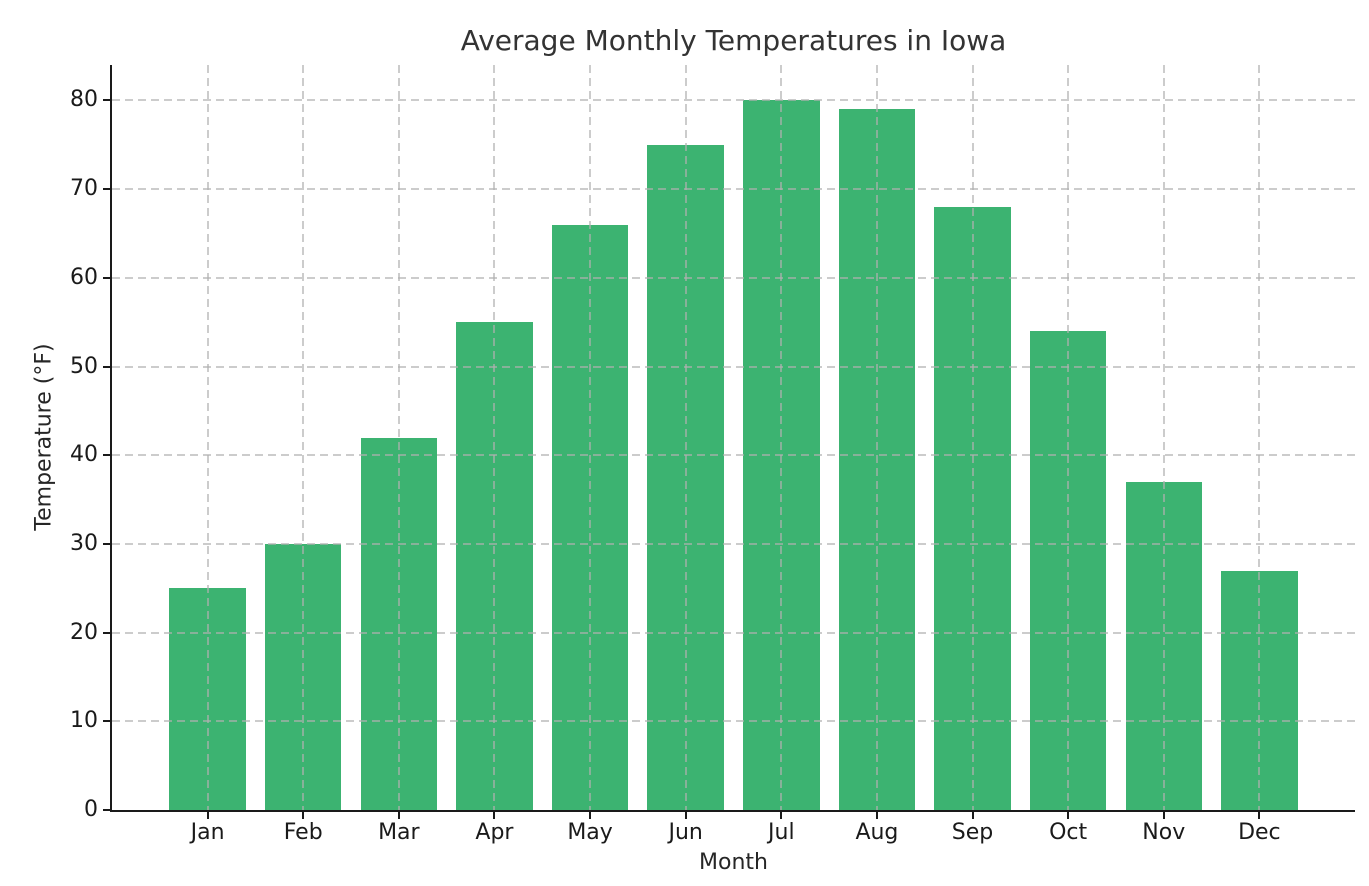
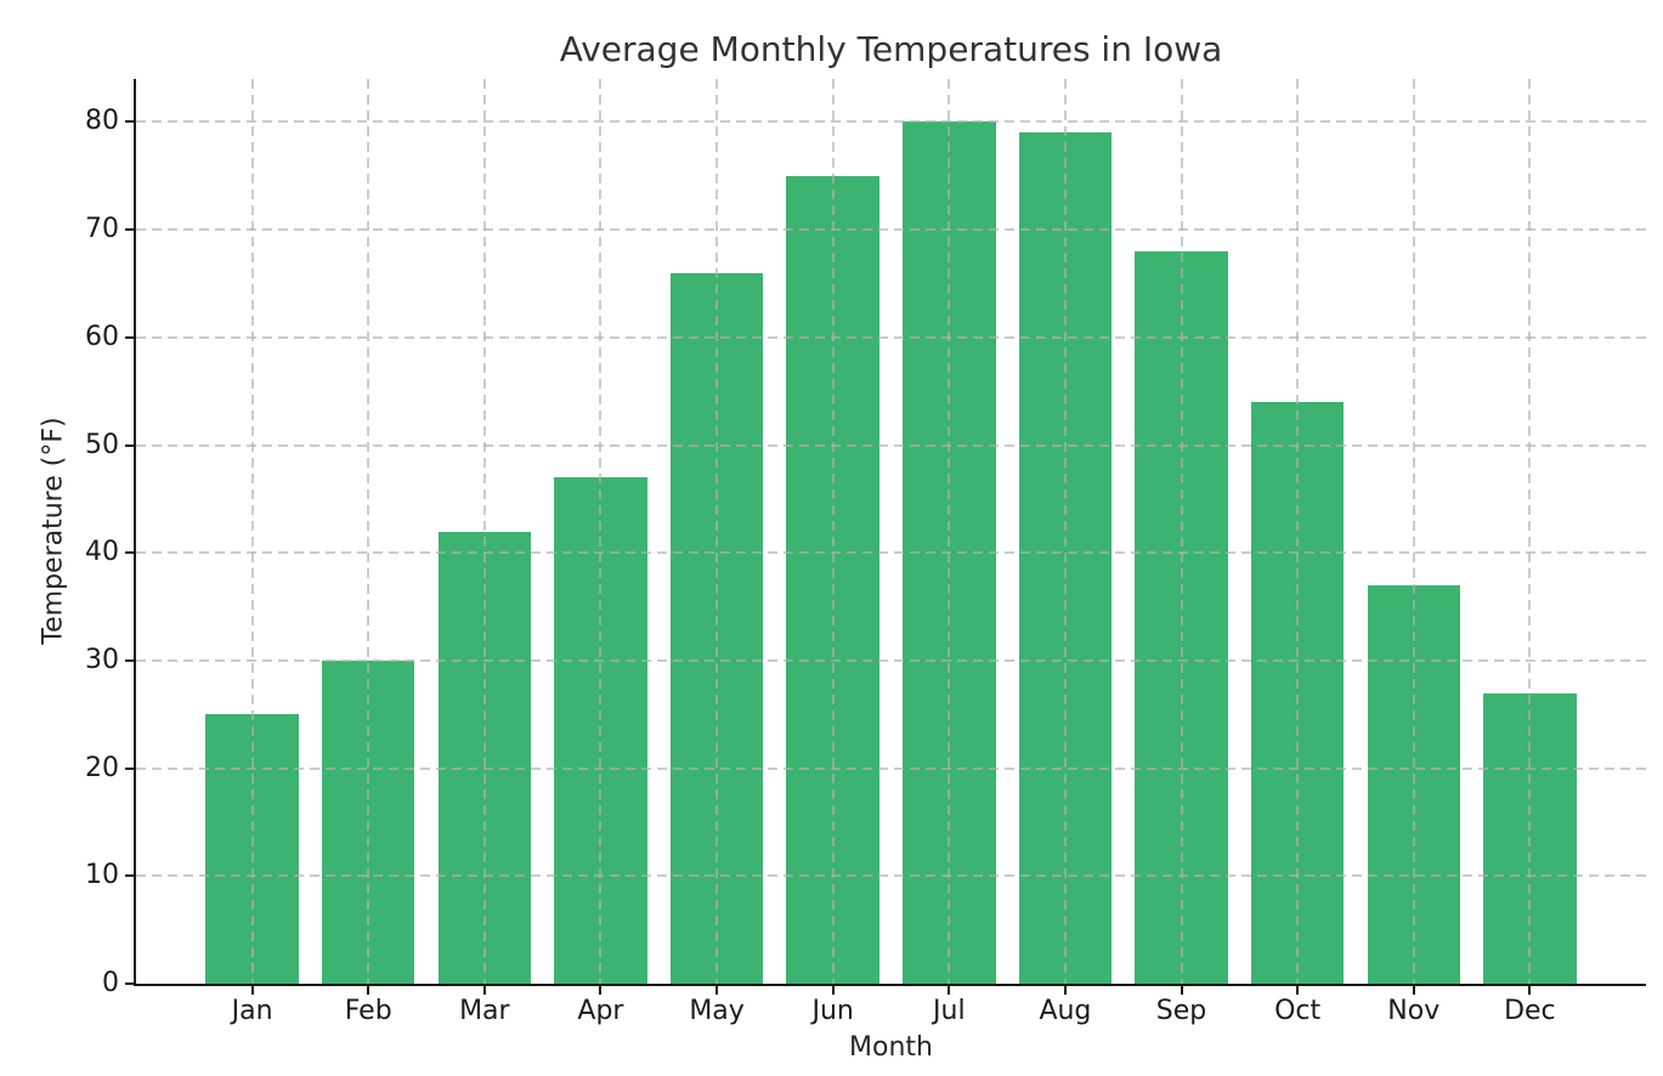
Apr: 55 -> 47
